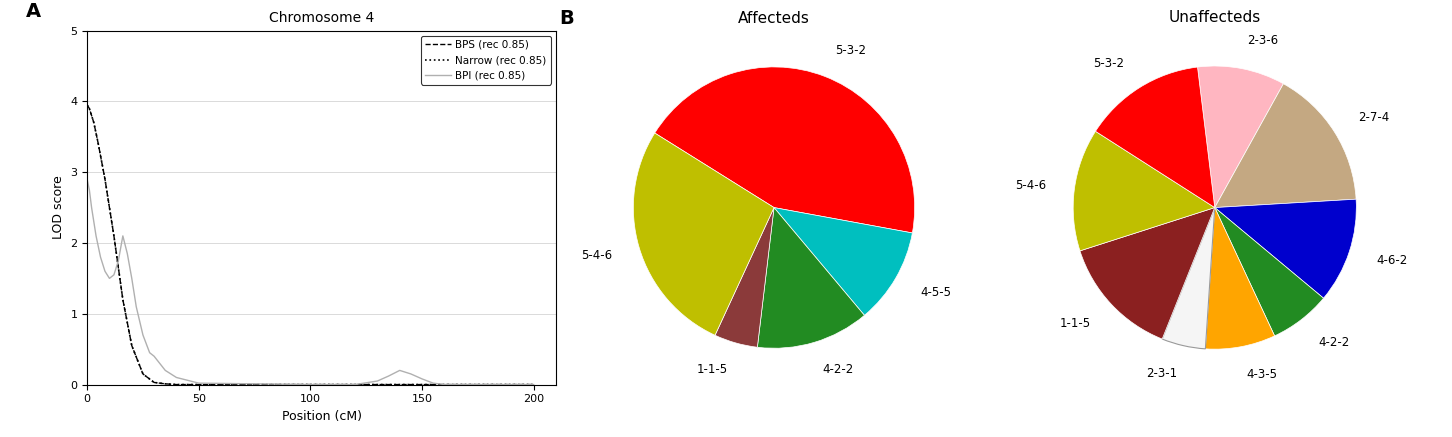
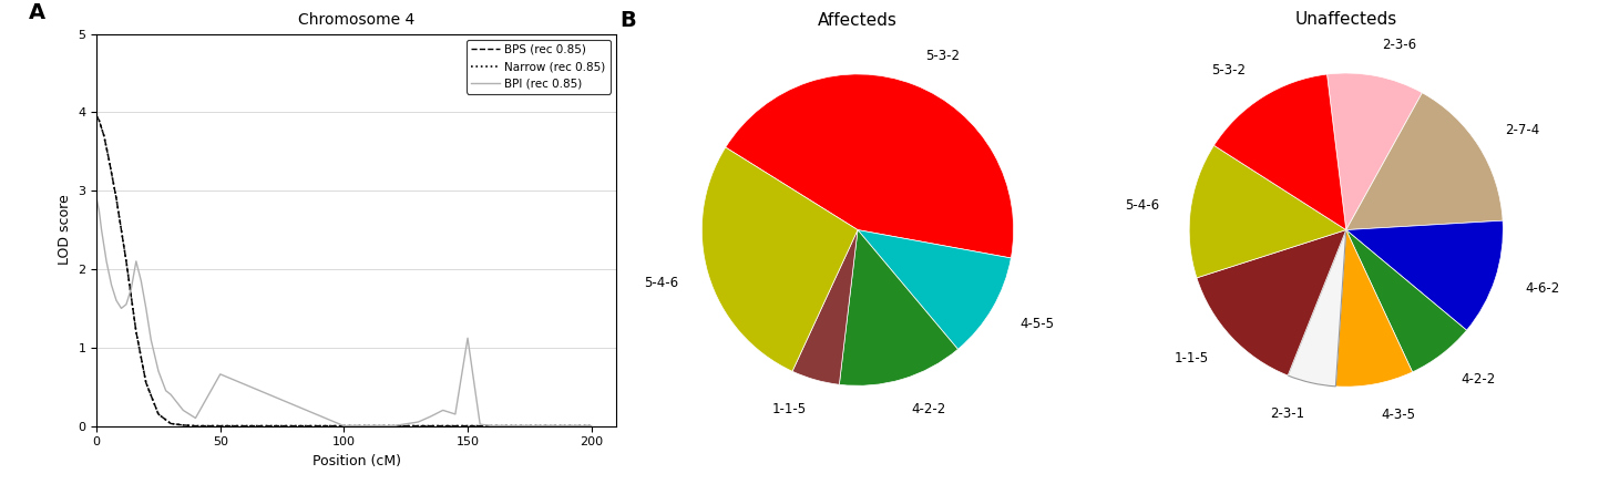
BPI (rec 0.85)/50: 0.02 -> 0.66
BPI (rec 0.85)/150: 0.08 -> 1.12
